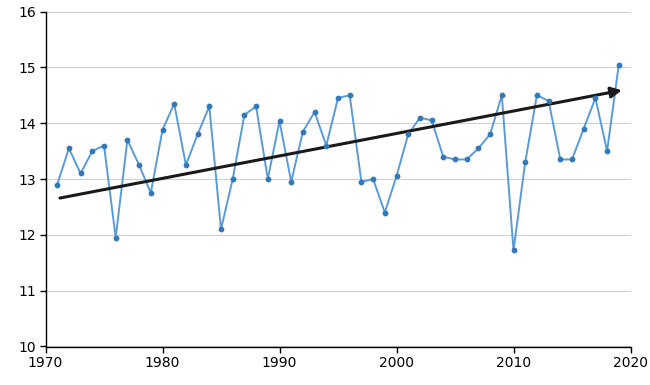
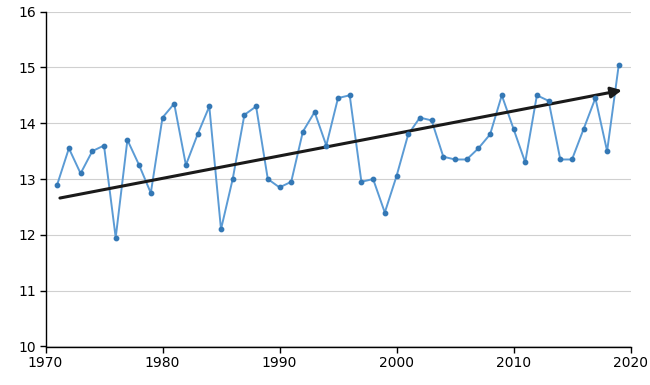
1980: 13.88 -> 14.10
1990: 14.04 -> 12.85
2010: 11.72 -> 13.90
